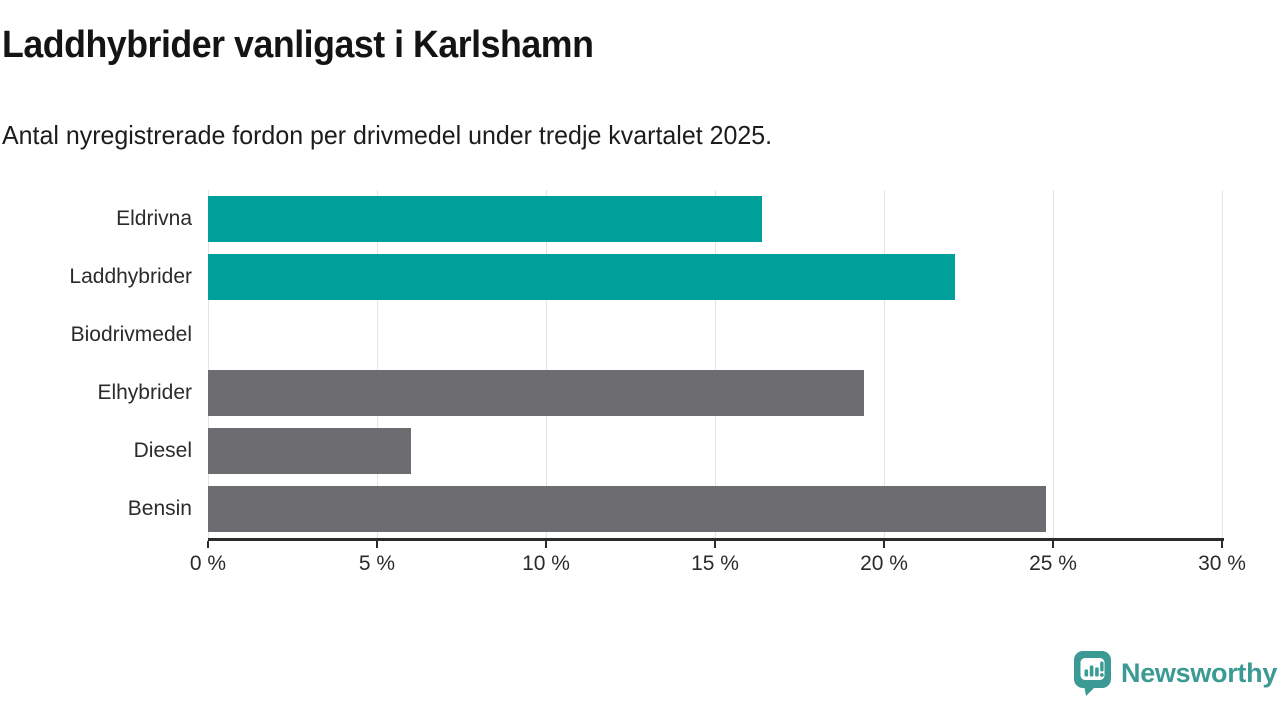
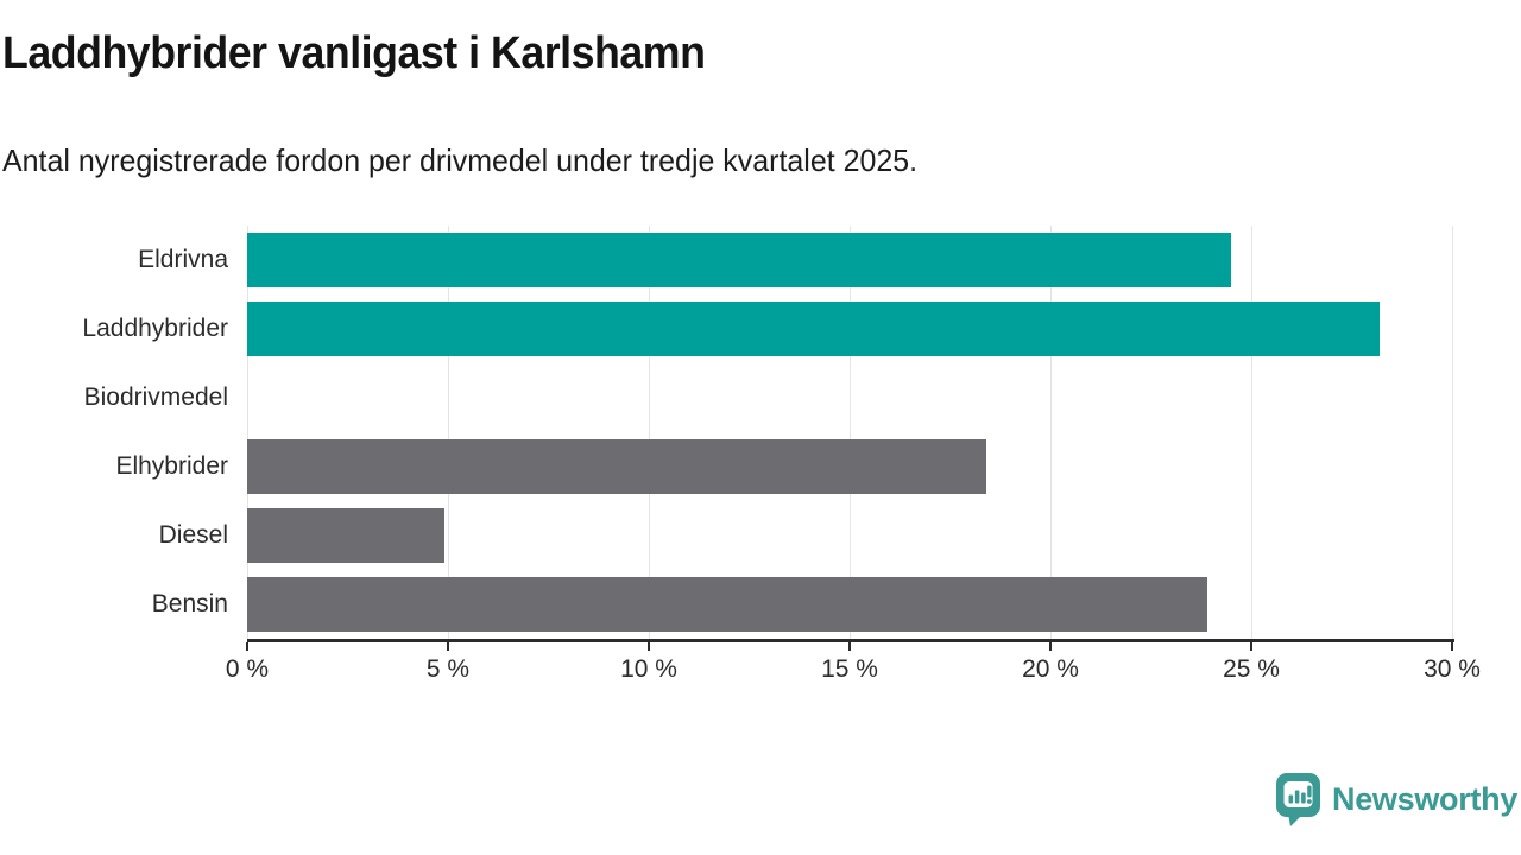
Eldrivna: 16.4% -> 24.5%
Laddhybrider: 22.1% -> 28.2%
Elhybrider: 19.4% -> 18.4%
Diesel: 6.0% -> 4.9%
Bensin: 24.8% -> 23.9%
